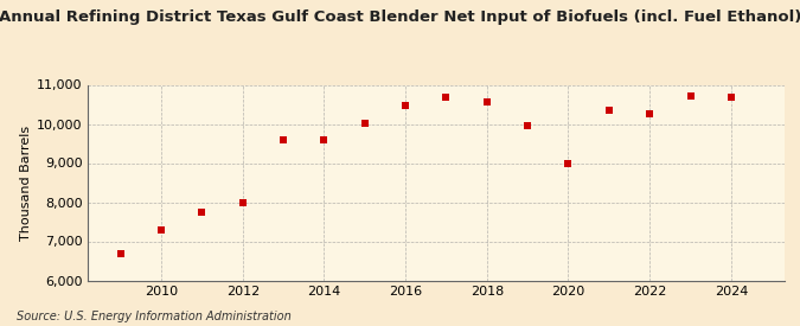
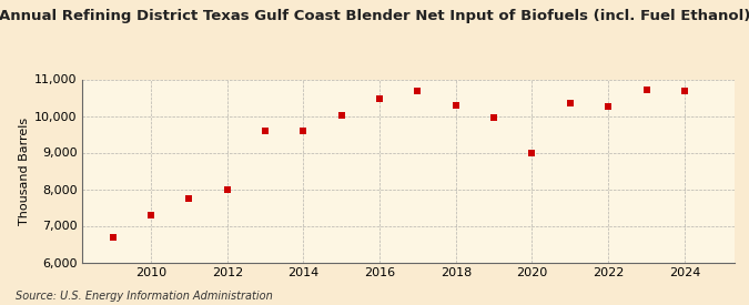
2018: 10,550 -> 10,280
